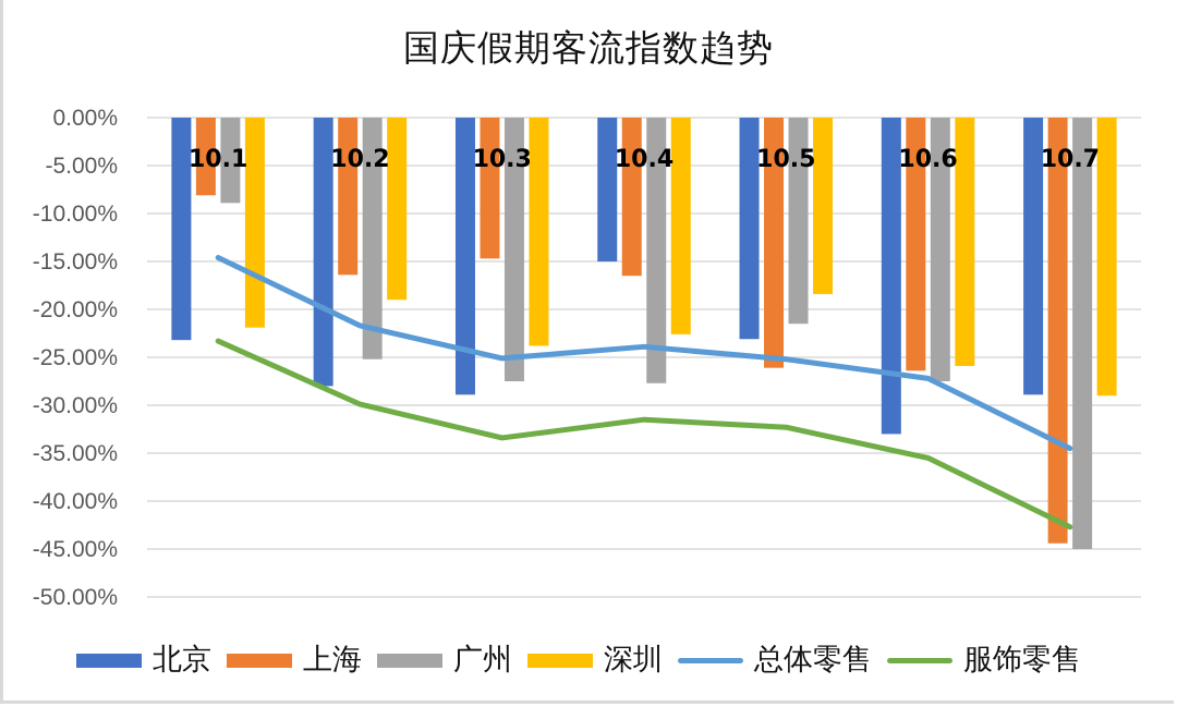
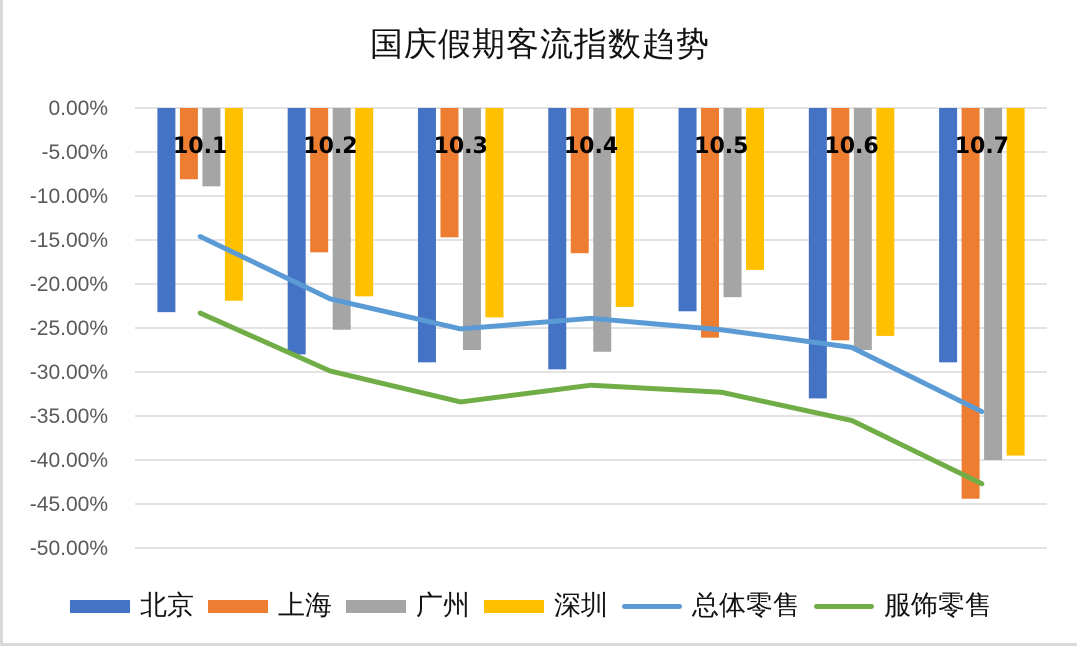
深圳/10.2: -19% -> -21%
北京/10.4: -15% -> -30%
广州/10.7: -45% -> -40%
深圳/10.7: -29% -> -40%
